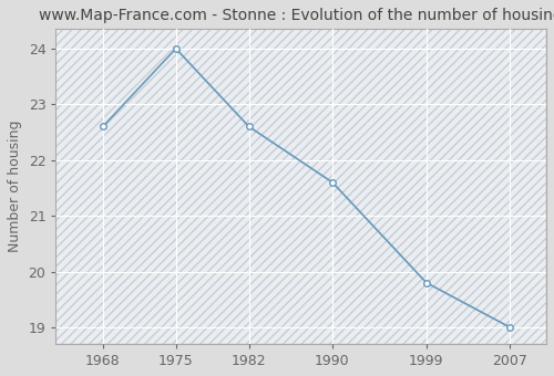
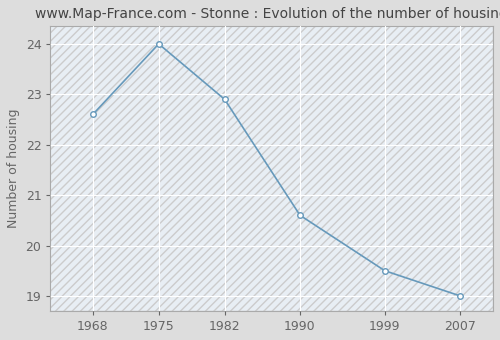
1982: 22.6 -> 22.9
1990: 21.6 -> 20.6
1999: 19.8 -> 19.5
